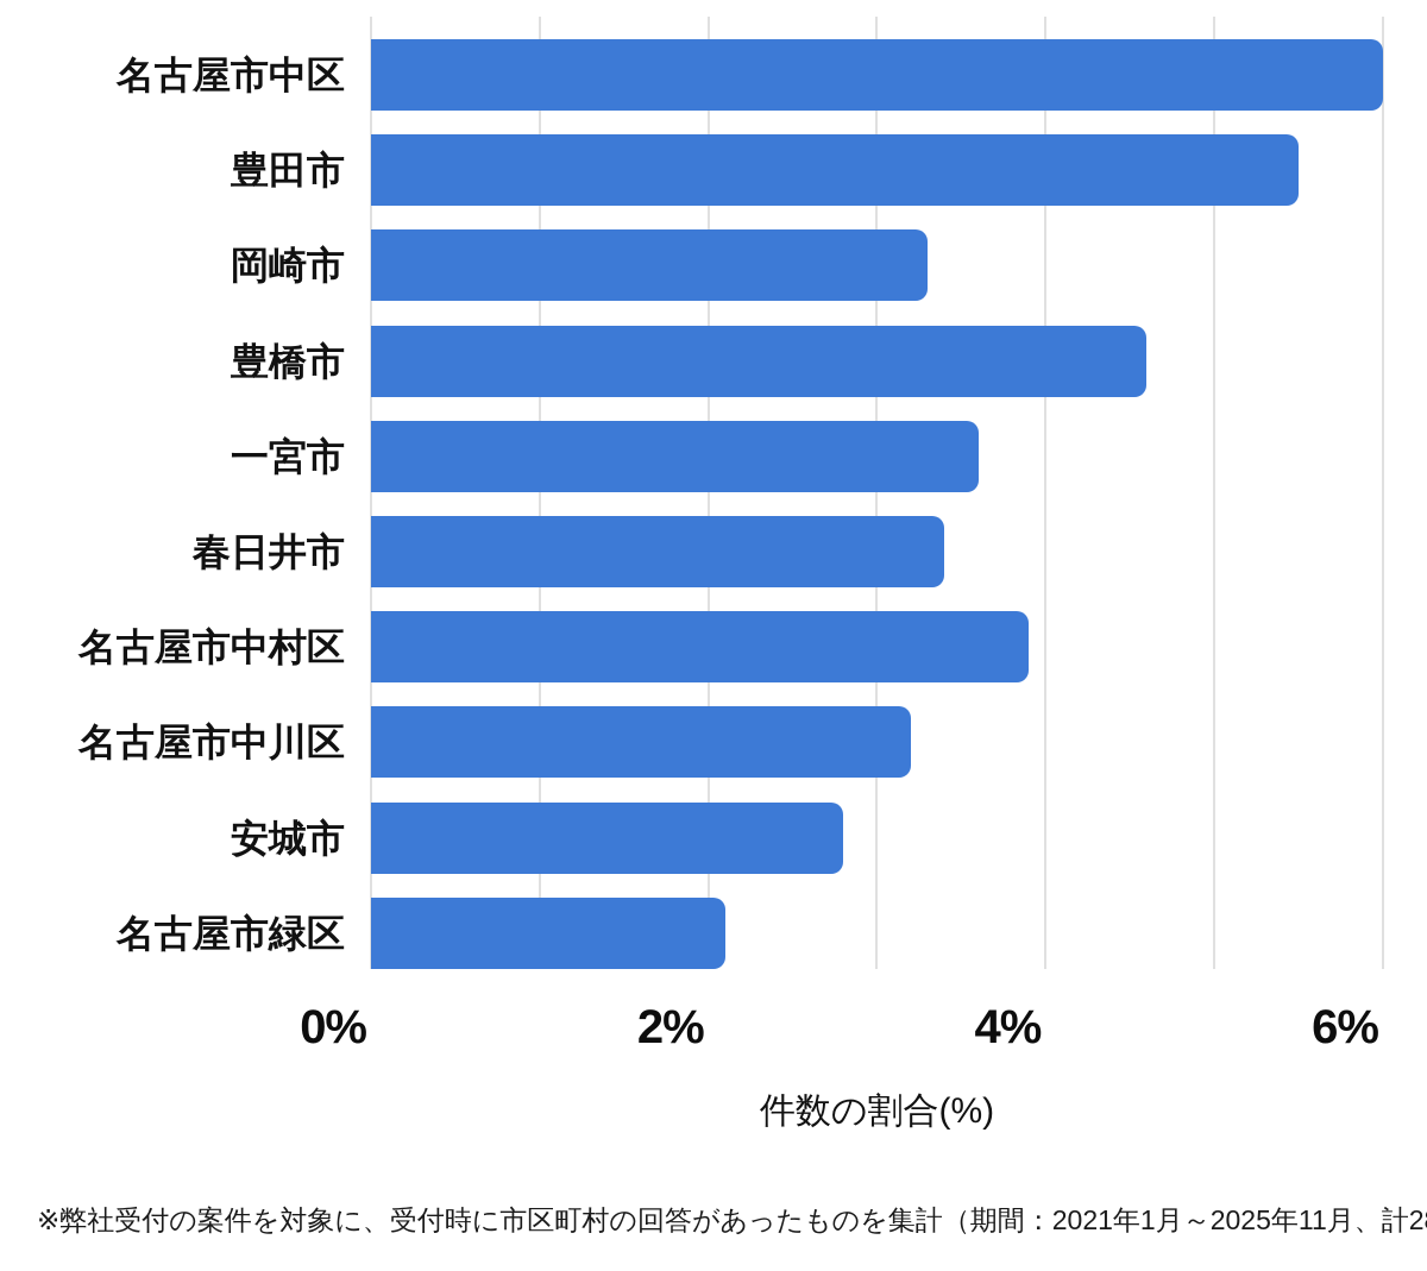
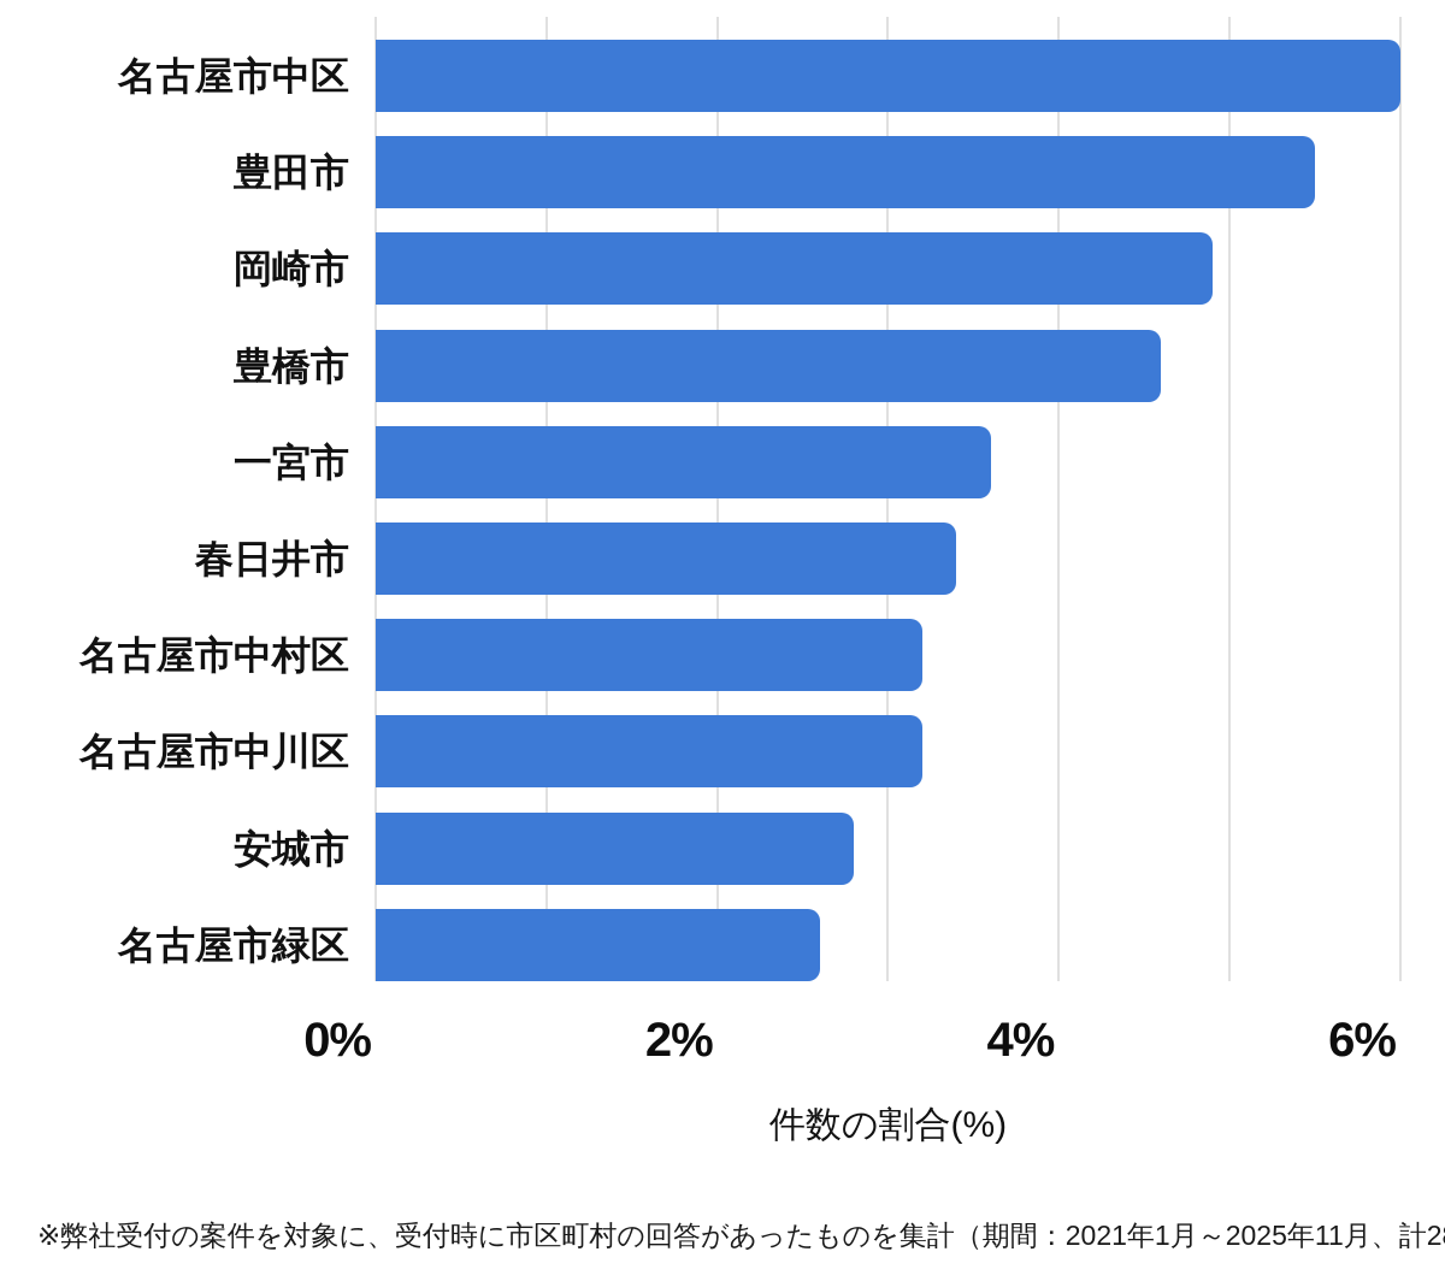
岡崎市: 3.3% -> 4.9%
名古屋市中村区: 3.9% -> 3.2%
名古屋市緑区: 2.1% -> 2.6%
